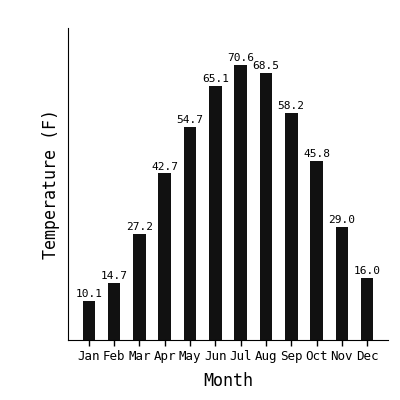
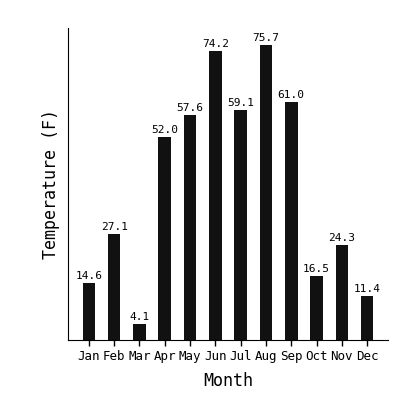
Jan: 10.1 -> 14.6
Feb: 14.7 -> 27.1
Mar: 27.2 -> 4.1
Apr: 42.7 -> 52.0
May: 54.7 -> 57.6
Jun: 65.1 -> 74.2
Jul: 70.6 -> 59.1
Aug: 68.5 -> 75.7
Sep: 58.2 -> 61.0
Oct: 45.8 -> 16.5
Nov: 29.0 -> 24.3
Dec: 16.0 -> 11.4
